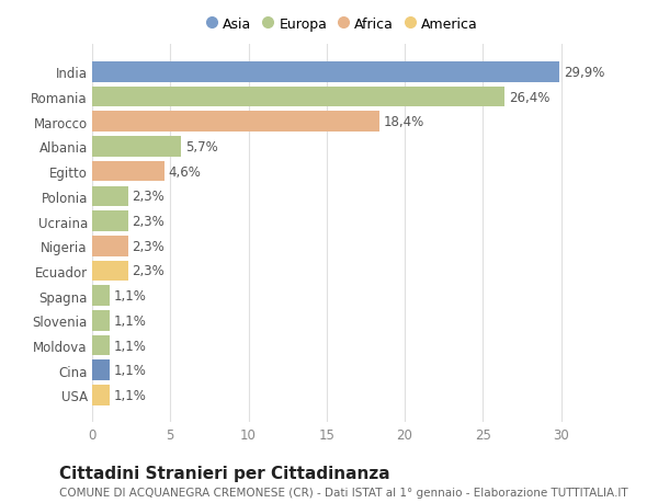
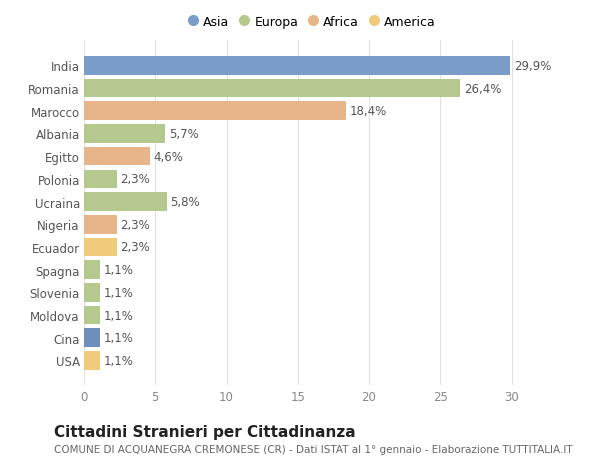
Ucraina: 2,3% -> 5,8%
